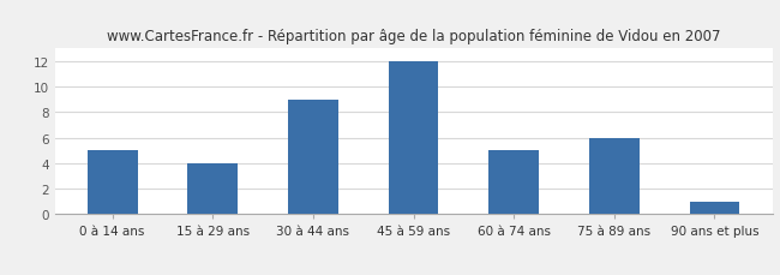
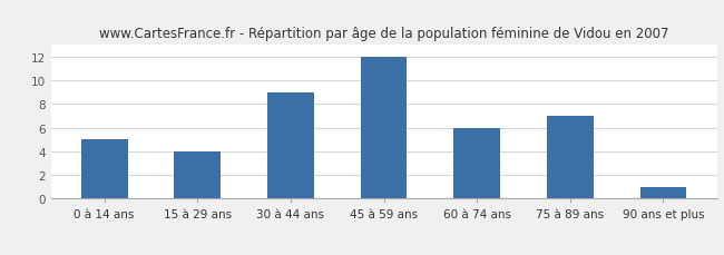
60 à 74 ans: 5 -> 6
75 à 89 ans: 6 -> 7
